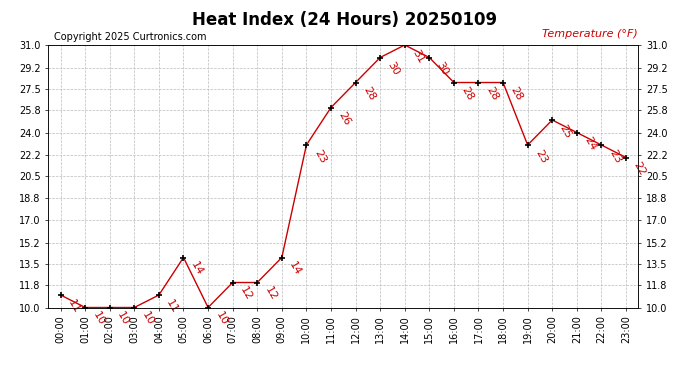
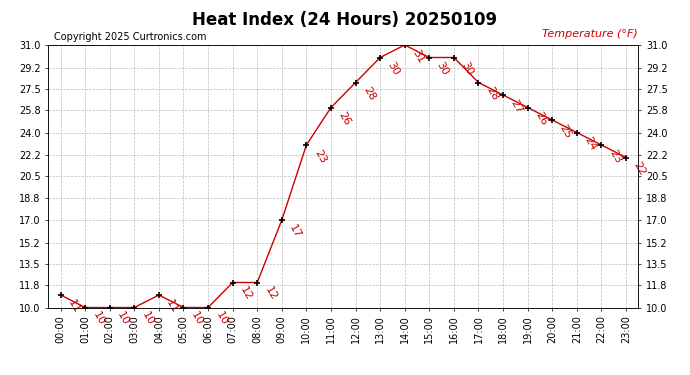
05:00: 14 -> 10
09:00: 14 -> 17
16:00: 28 -> 30
18:00: 28 -> 27
19:00: 23 -> 26
